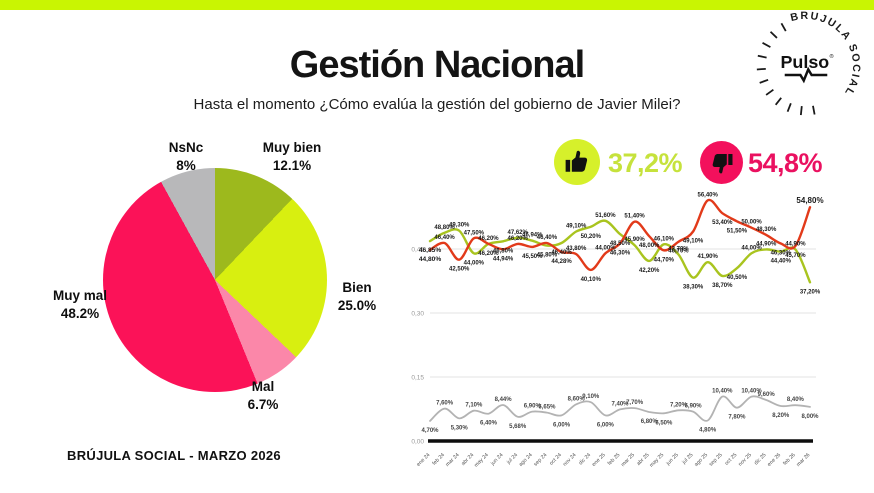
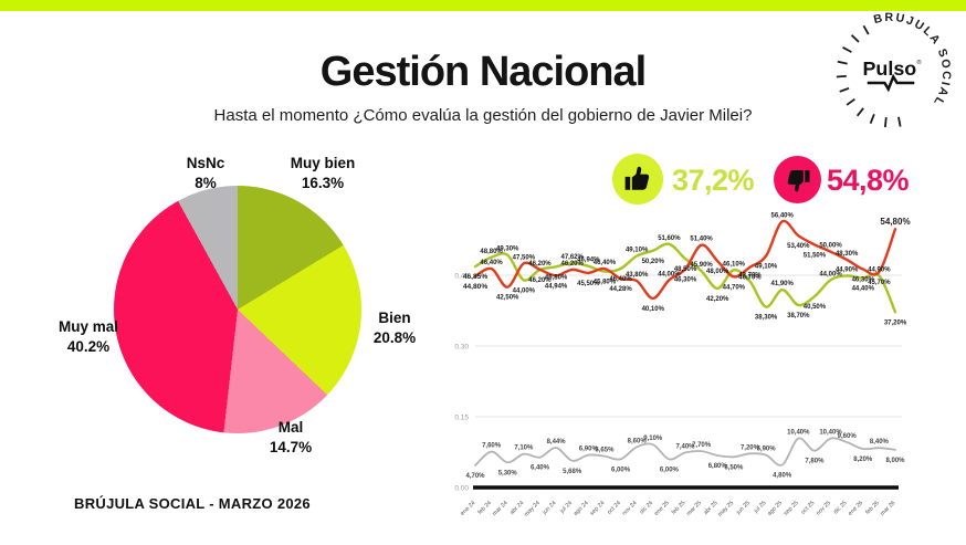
Gestión Nacional/Muy bien: 12.1% -> 16.3%
Gestión Nacional/Bien: 25.0% -> 20.8%
Gestión Nacional/Mal: 6.7% -> 14.7%
Gestión Nacional/Muy mal: 48.2% -> 40.2%
